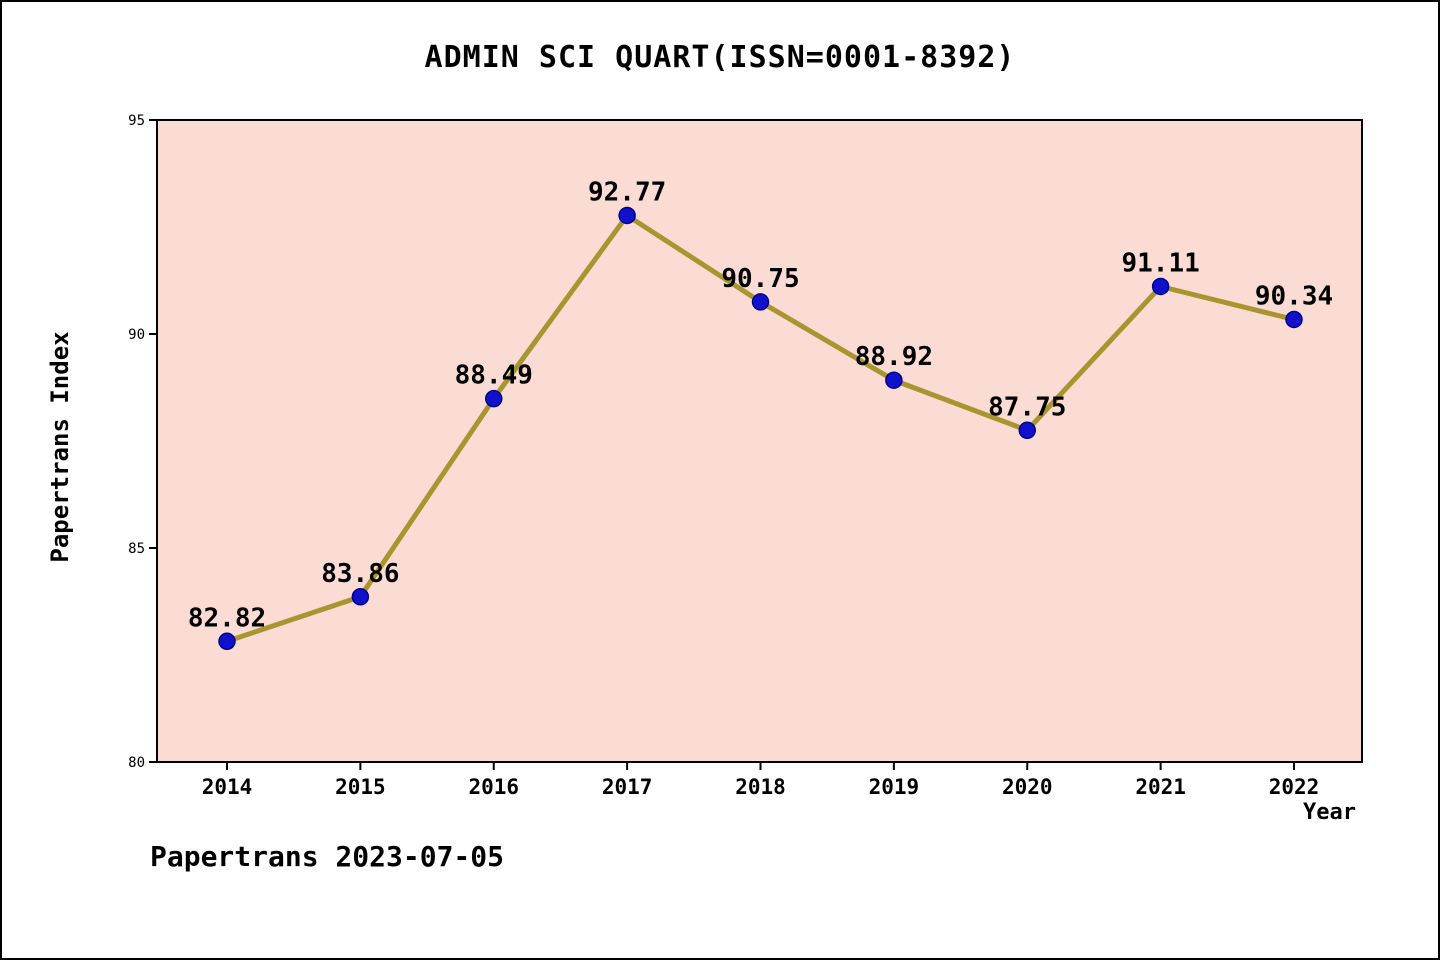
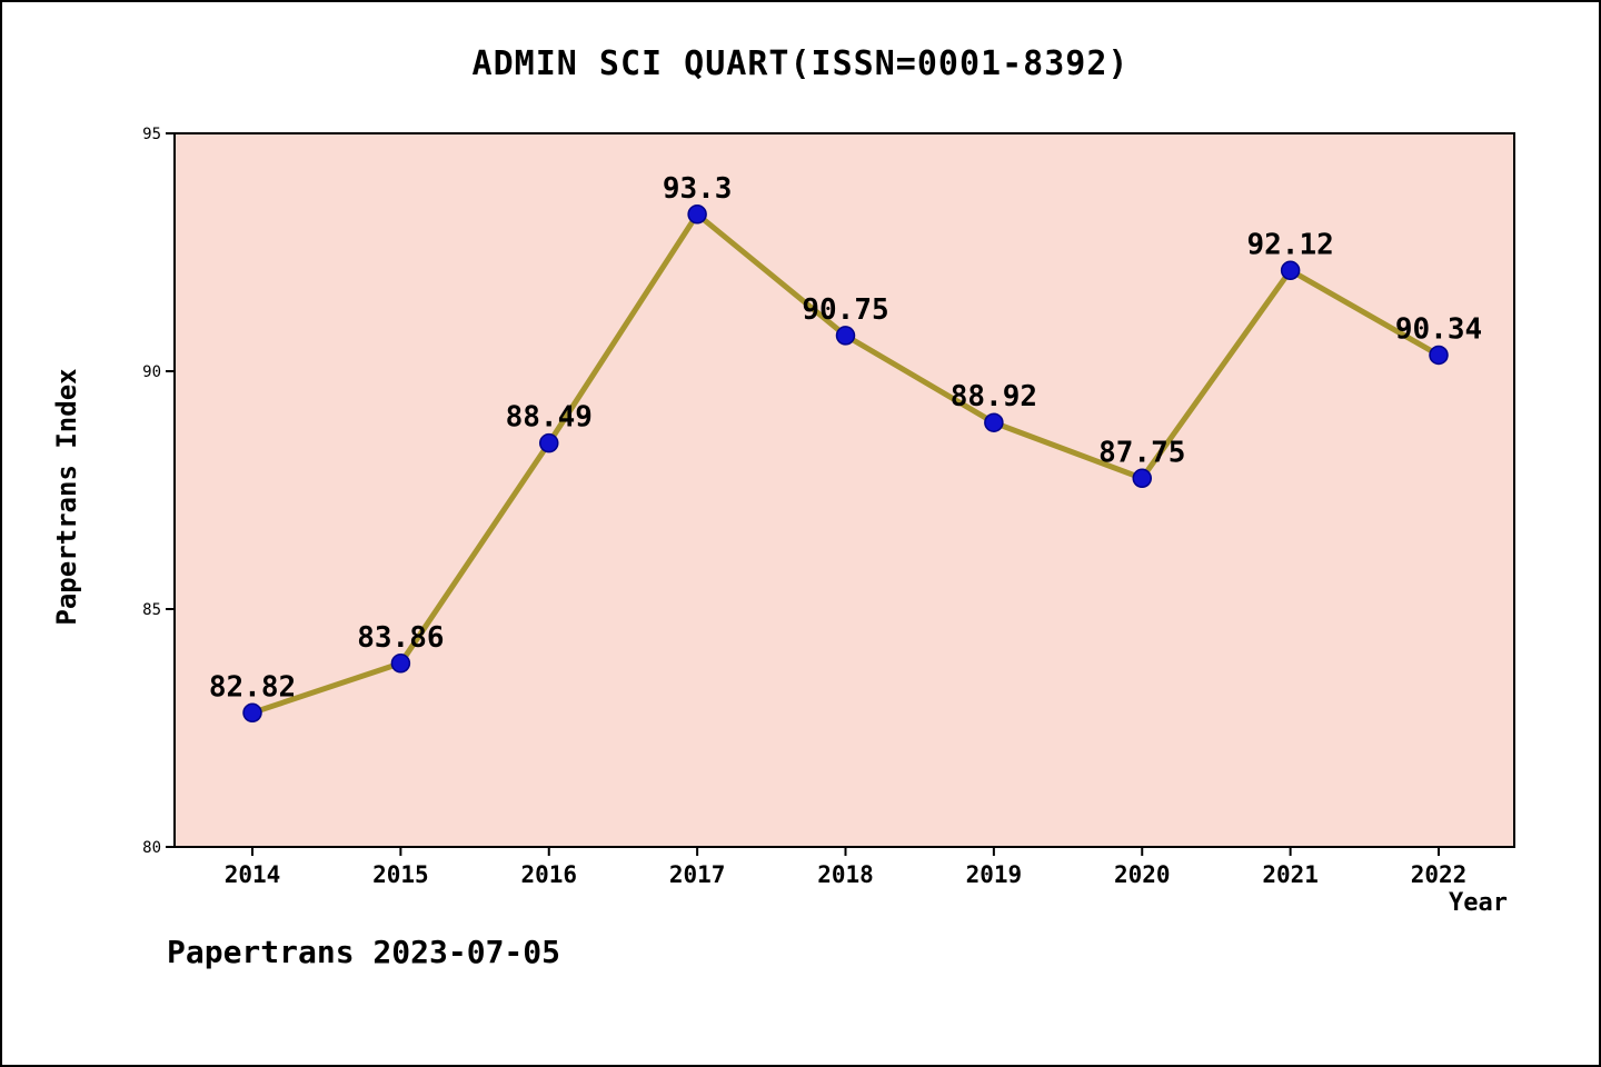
2017: 92.77 -> 93.3
2021: 91.11 -> 92.12
